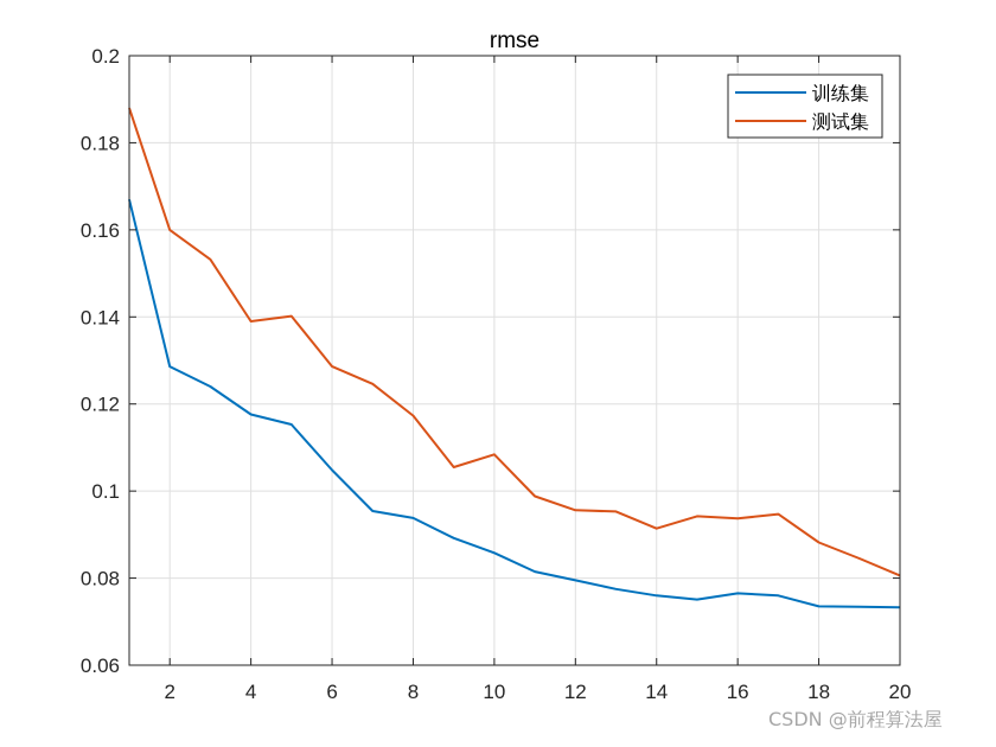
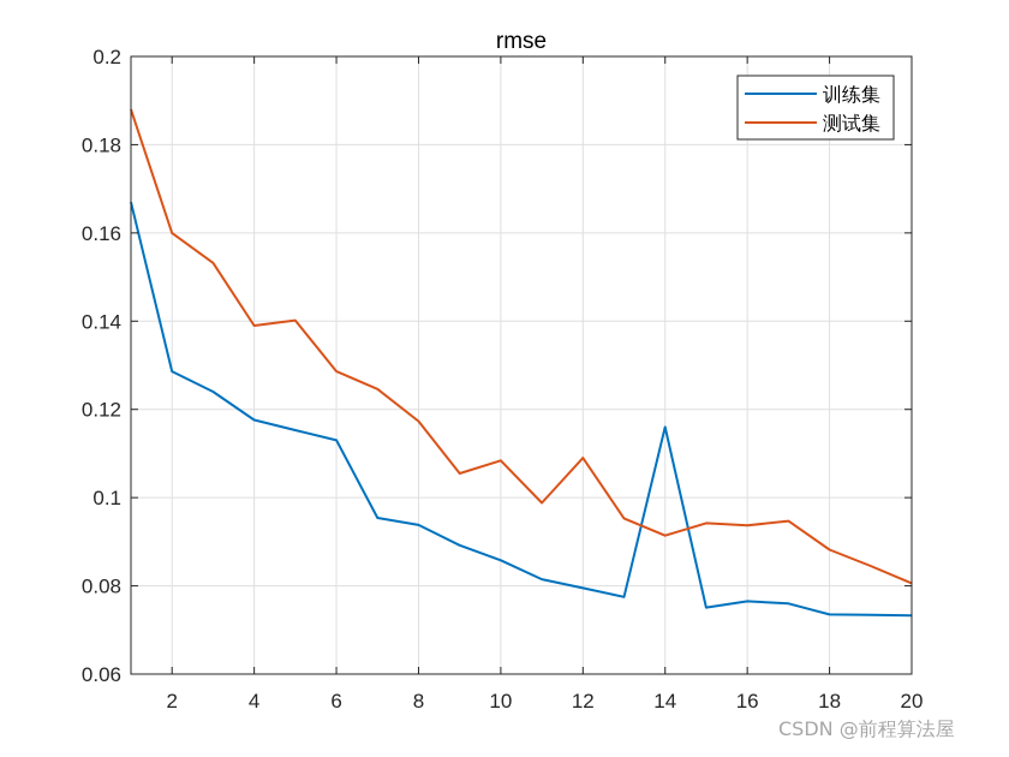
训练集/6: 0.105 -> 0.113
测试集/12: 0.096 -> 0.109
训练集/14: 0.076 -> 0.116
